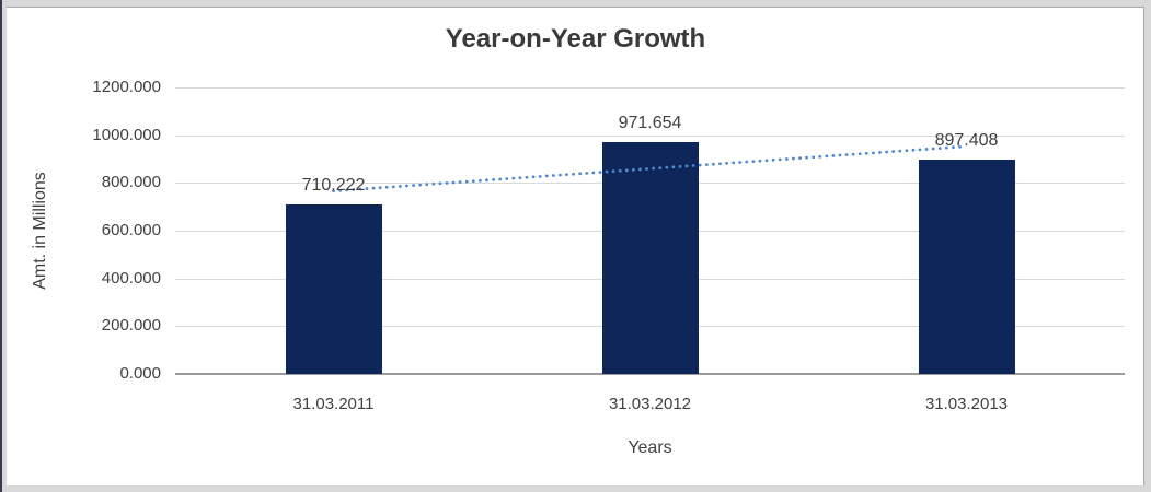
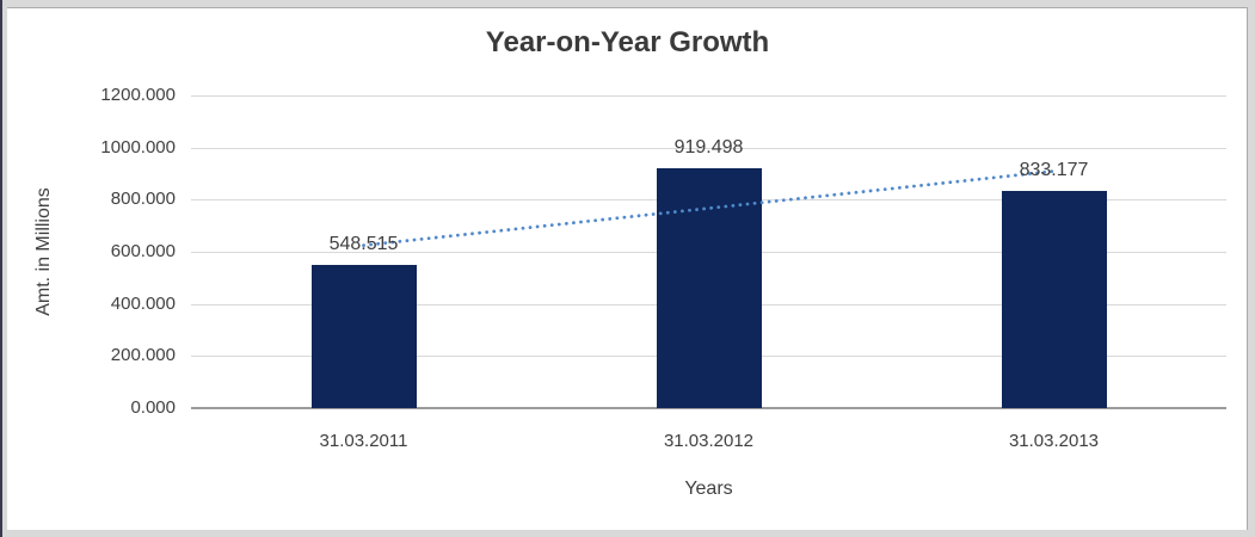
31.03.2011: 710.222 -> 548.515
31.03.2012: 971.654 -> 919.498
31.03.2013: 897.408 -> 833.177
